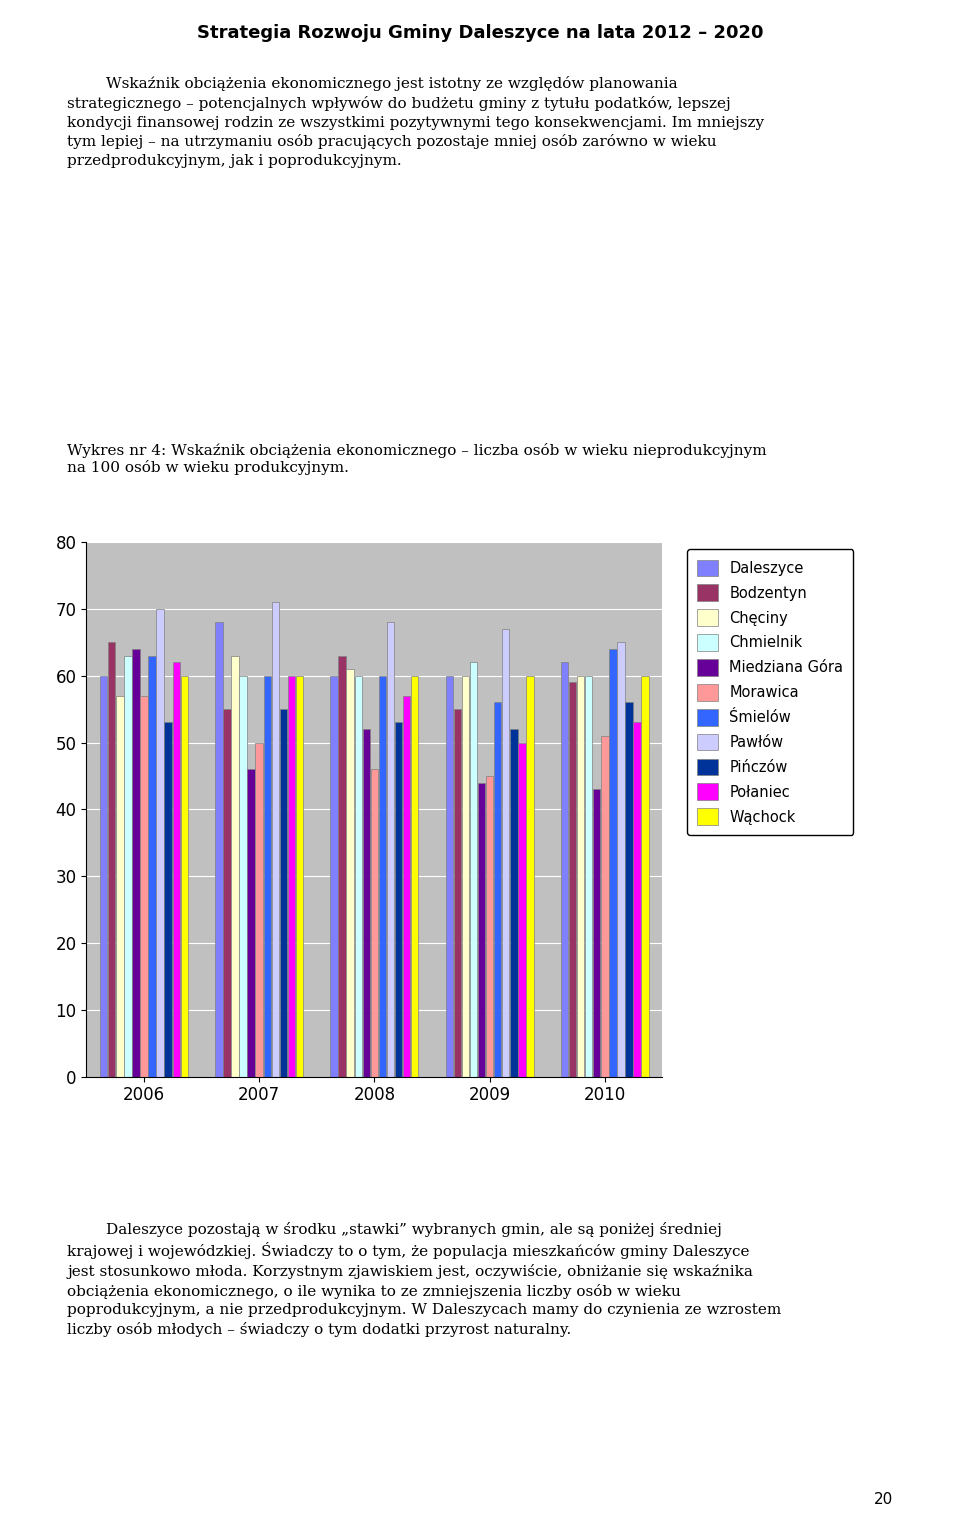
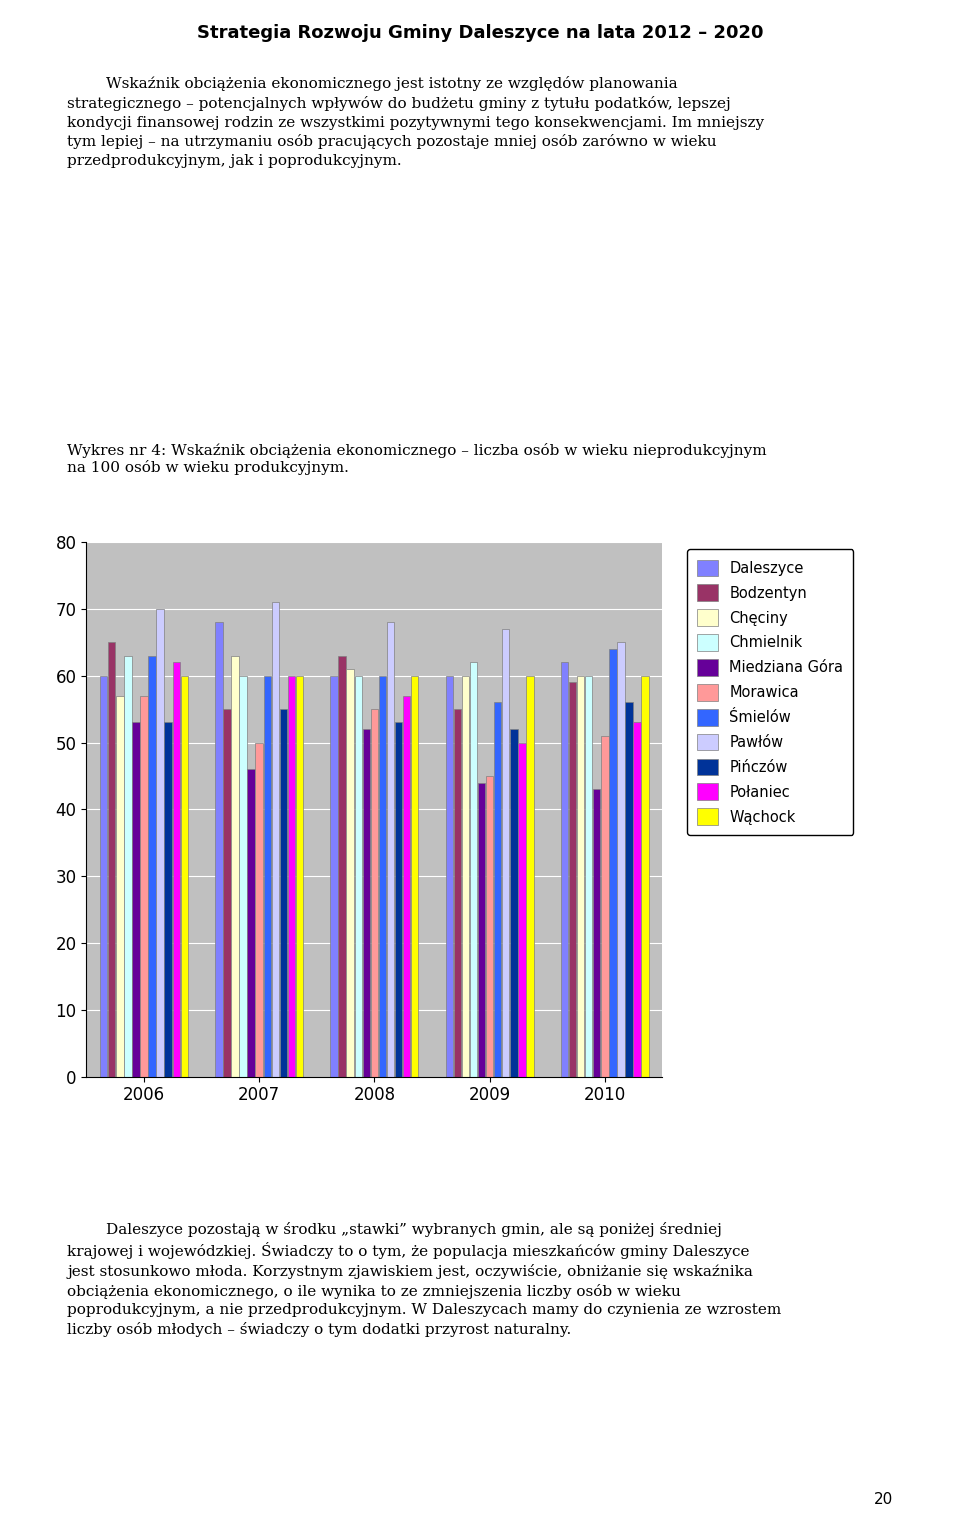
Miedziana Góra/2006: 64 -> 53
Morawica/2008: 46 -> 55
